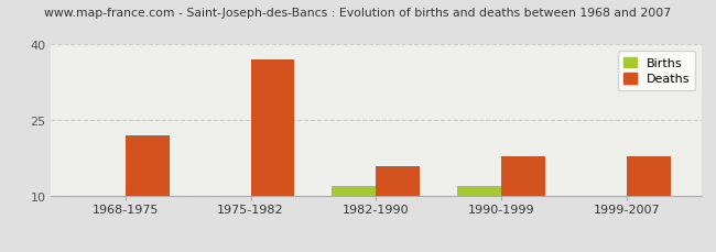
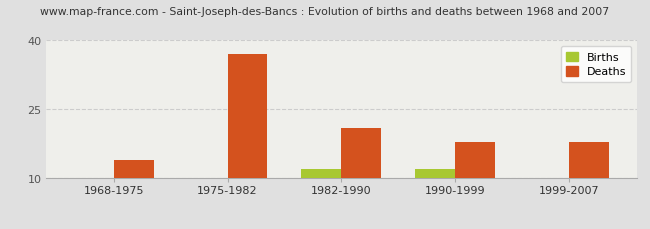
Deaths/1968-1975: 22 -> 14
Deaths/1982-1990: 16 -> 21
